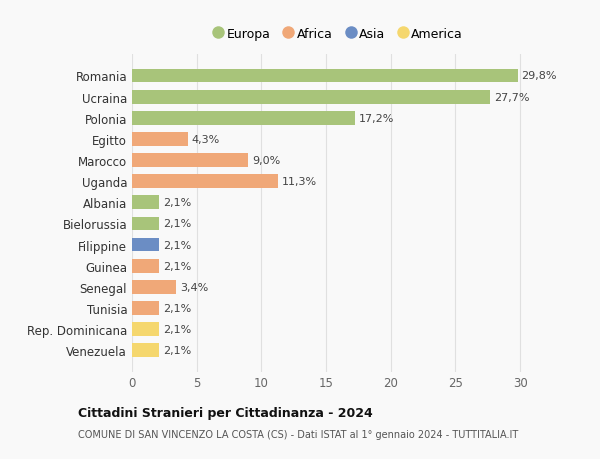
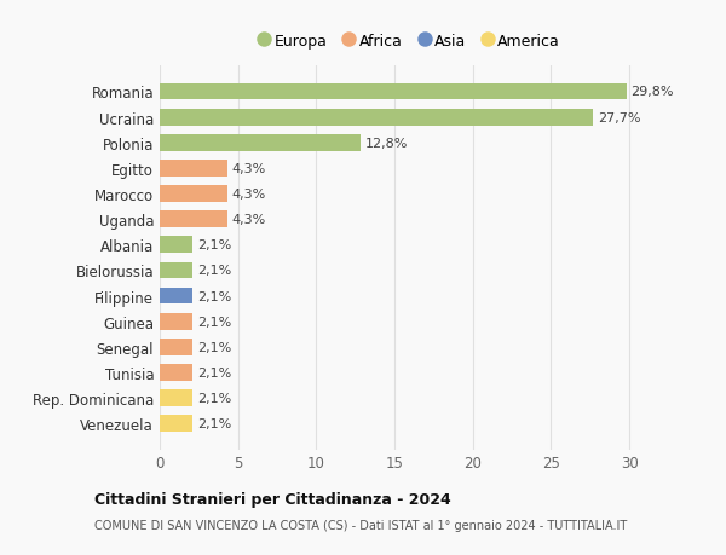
Polonia: 17,2% -> 12,8%
Marocco: 9,0% -> 4,3%
Uganda: 11,3% -> 4,3%
Senegal: 3,4% -> 2,1%
